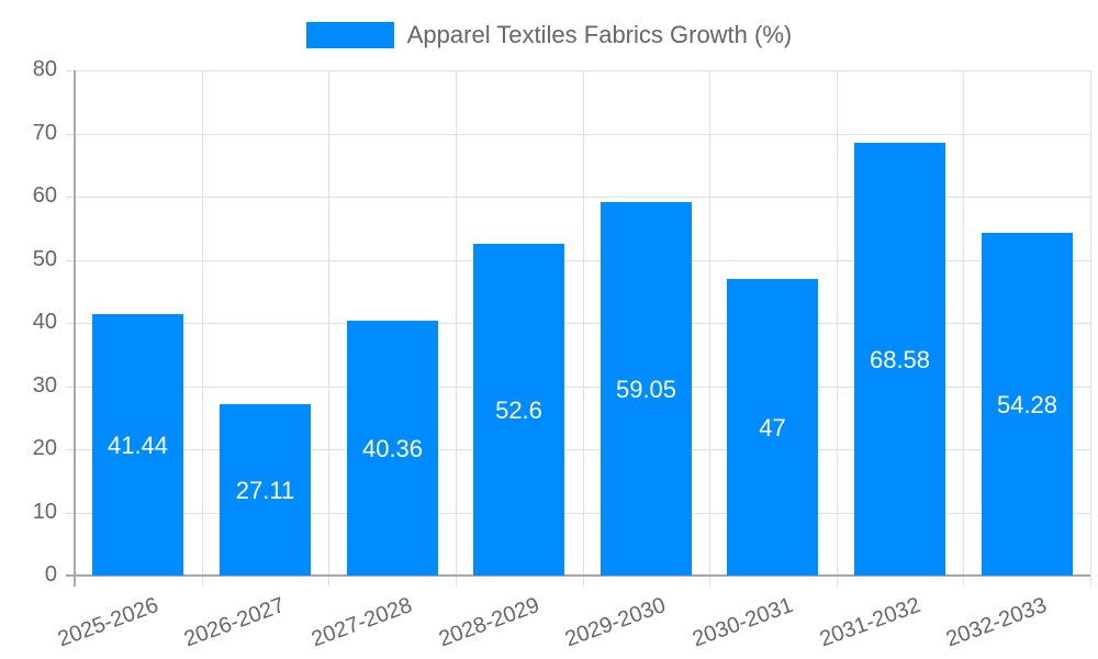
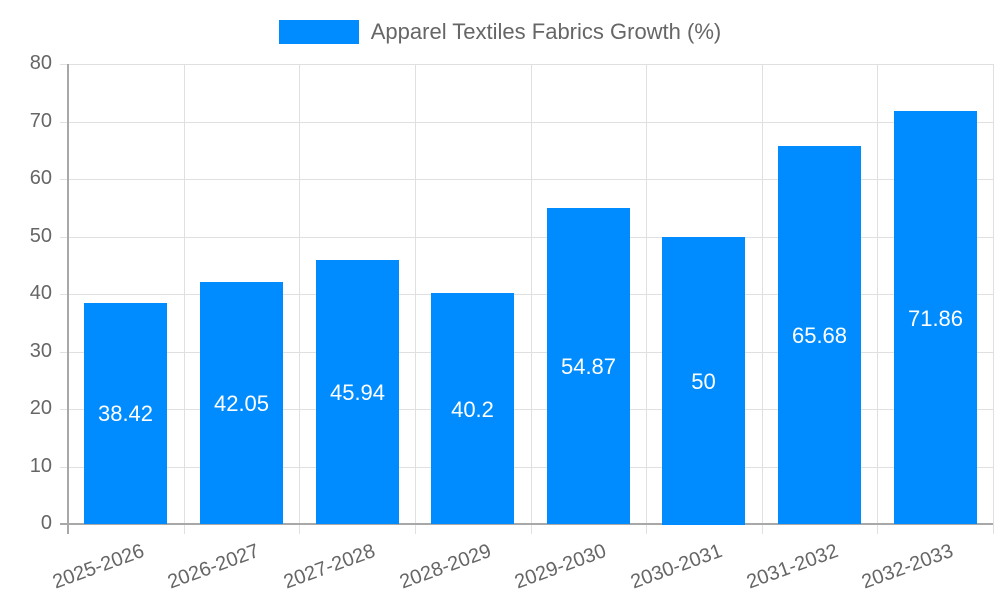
2025-2026: 41.44 -> 38.42
2026-2027: 27.11 -> 42.05
2027-2028: 40.36 -> 45.94
2028-2029: 52.6 -> 40.2
2029-2030: 59.05 -> 54.87
2030-2031: 47 -> 50
2031-2032: 68.58 -> 65.68
2032-2033: 54.28 -> 71.86
